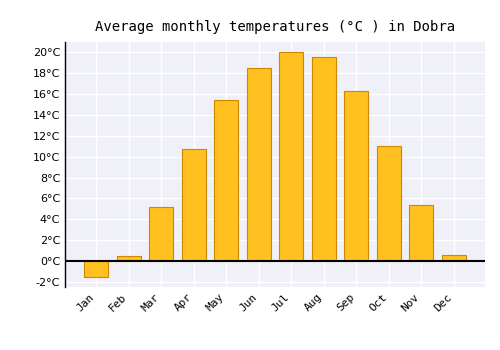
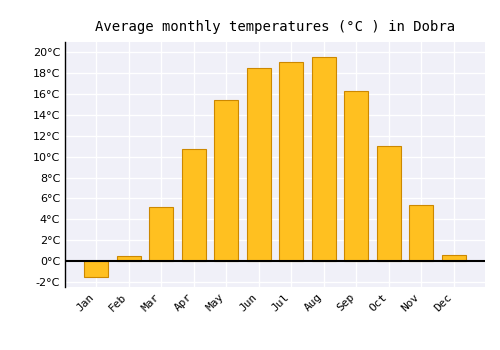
Jul: 20.0°C -> 19.1°C
